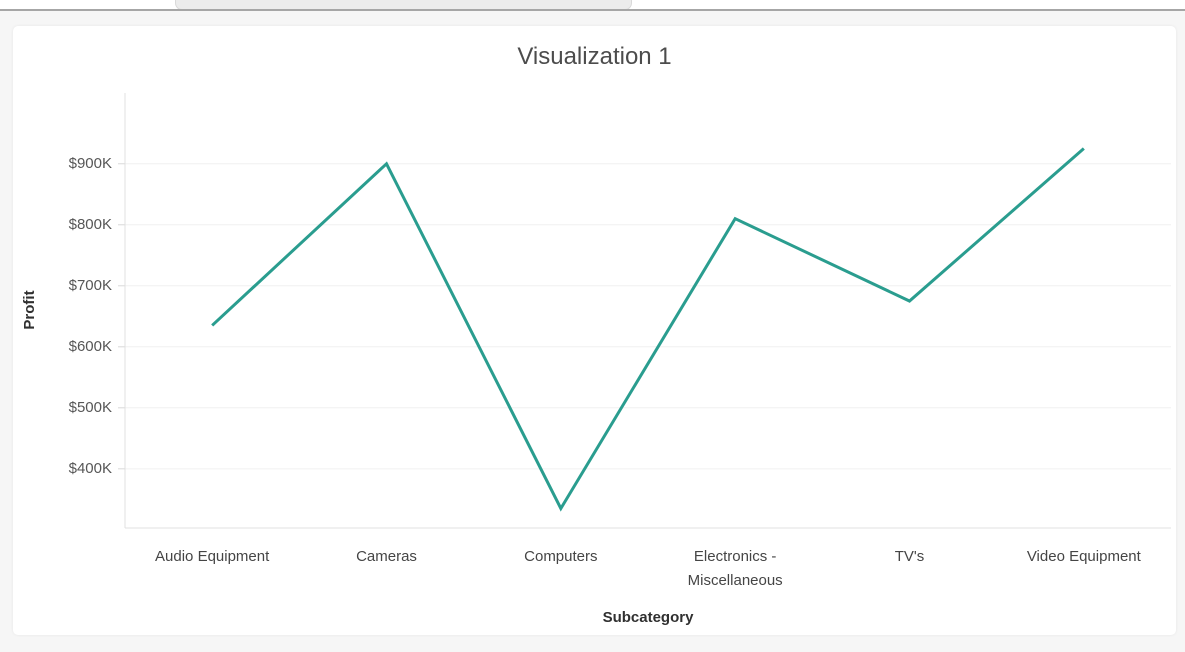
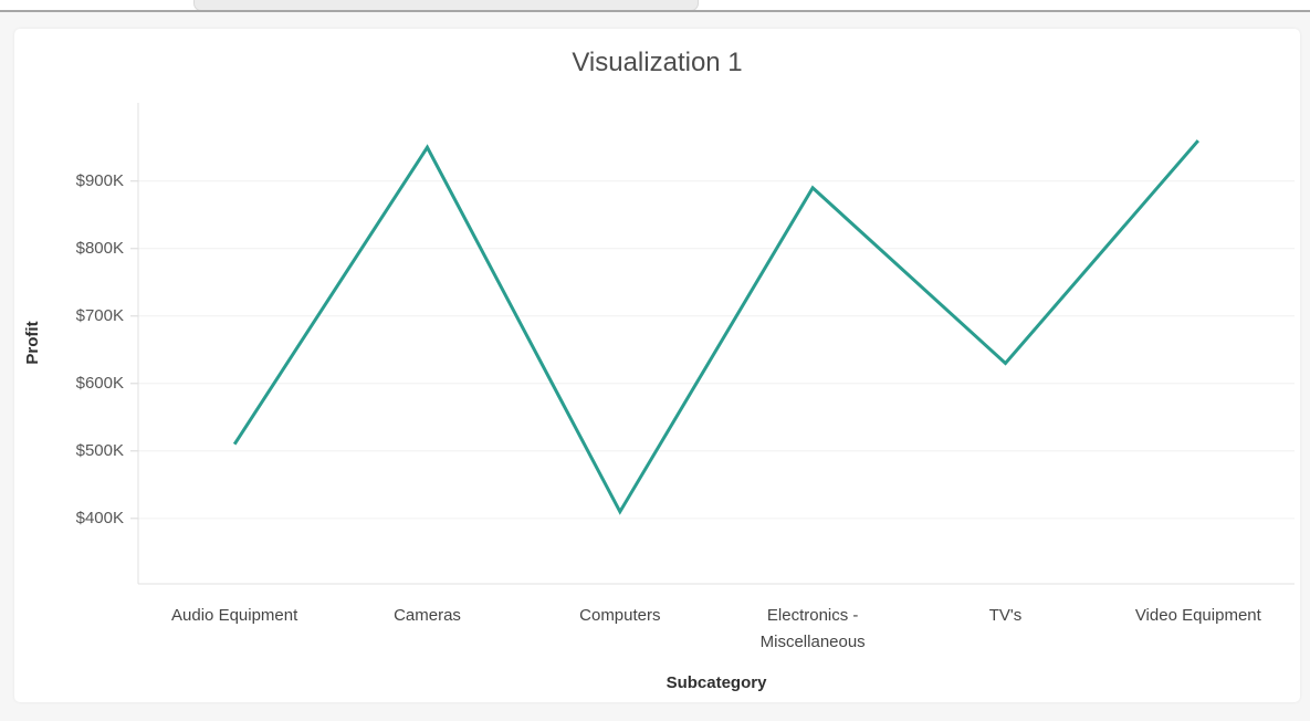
Audio Equipment: $640K -> $510K
Cameras: $900K -> $950K
Computers: $340K -> $410K
Electronics - Miscellaneous: $810K -> $890K
TV's: $680K -> $630K
Video Equipment: $920K -> $960K
